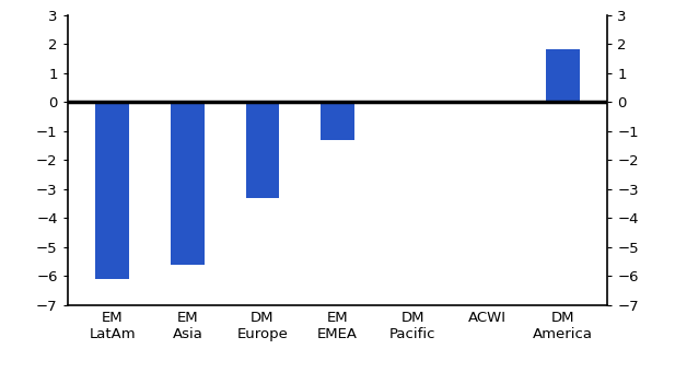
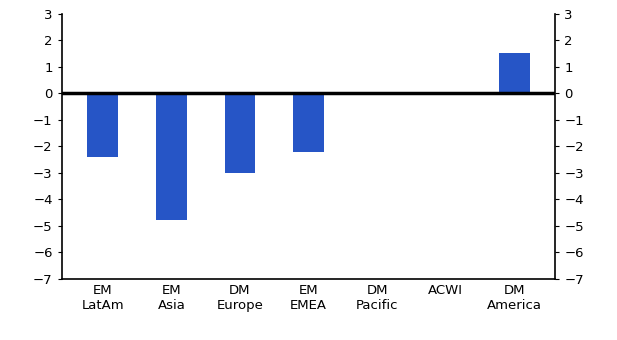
EM LatAm: -6.1 -> -2.4
EM Asia: -5.6 -> -4.8
DM Europe: -3.3 -> -3.0
EM EMEA: -1.3 -> -2.2
DM America: 1.8 -> 1.5
